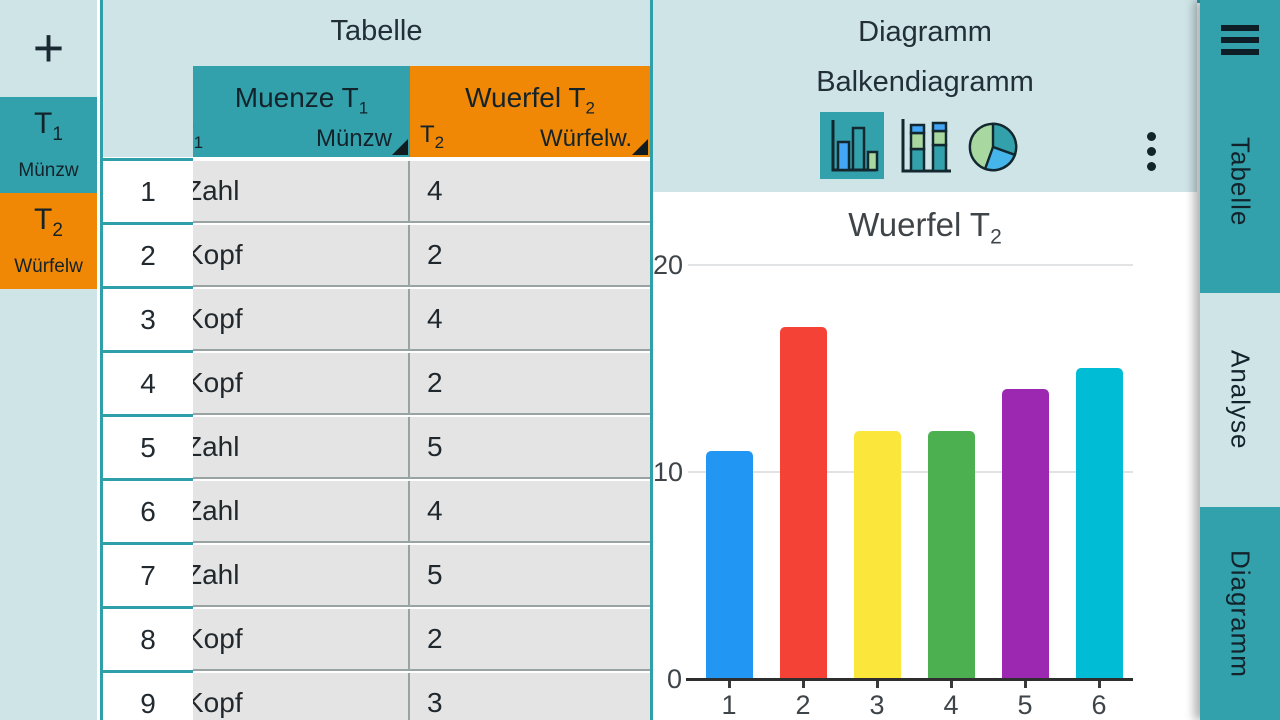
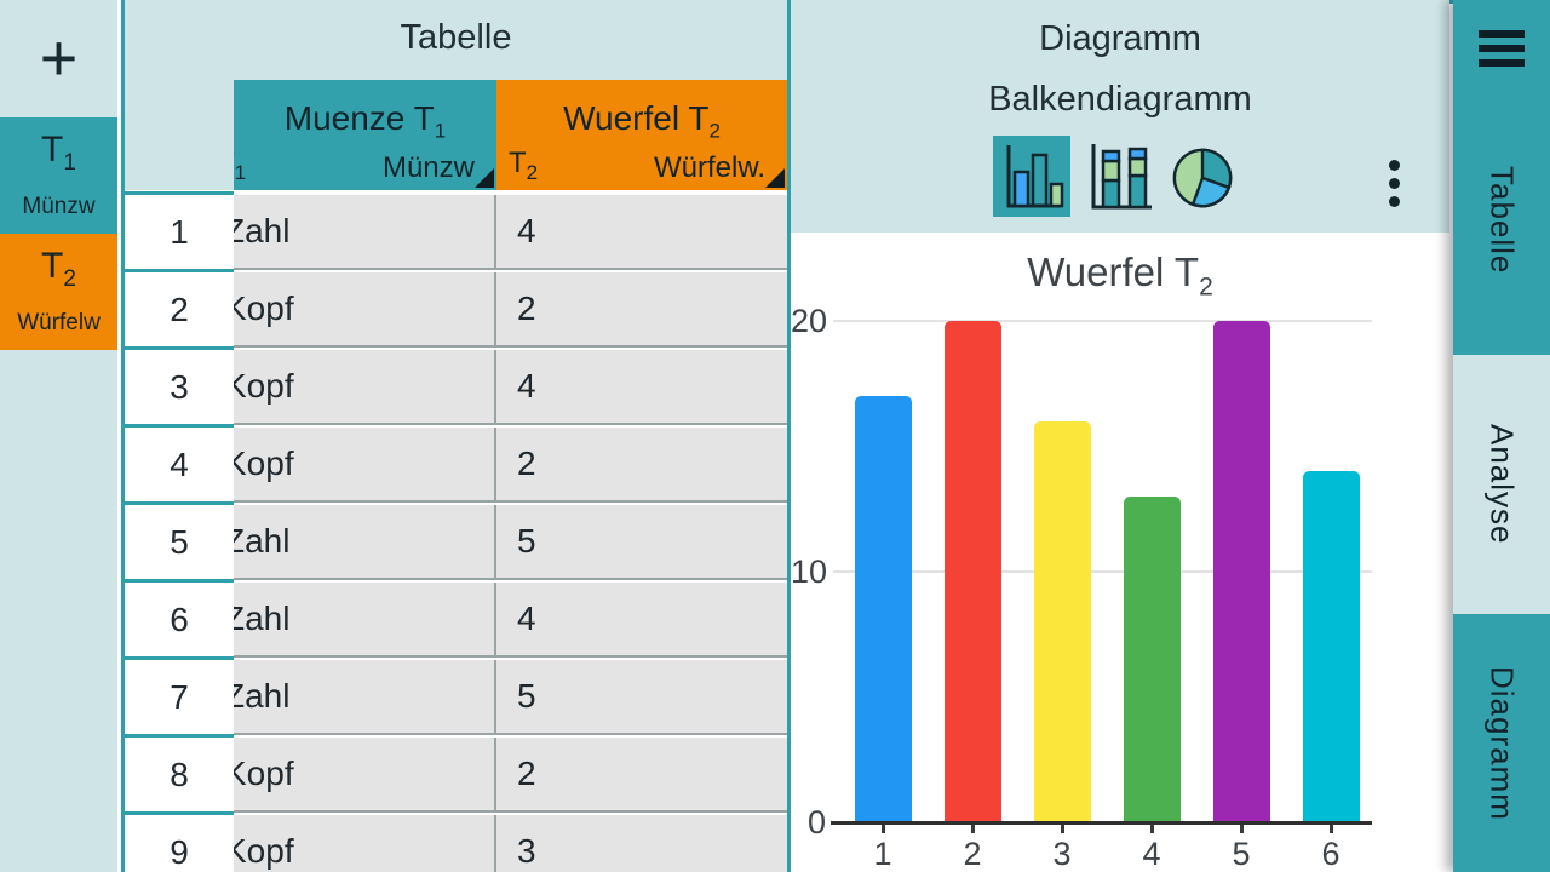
1: 11 -> 17
2: 17 -> 20
3: 12 -> 16
4: 12 -> 13
5: 14 -> 20
6: 15 -> 14
